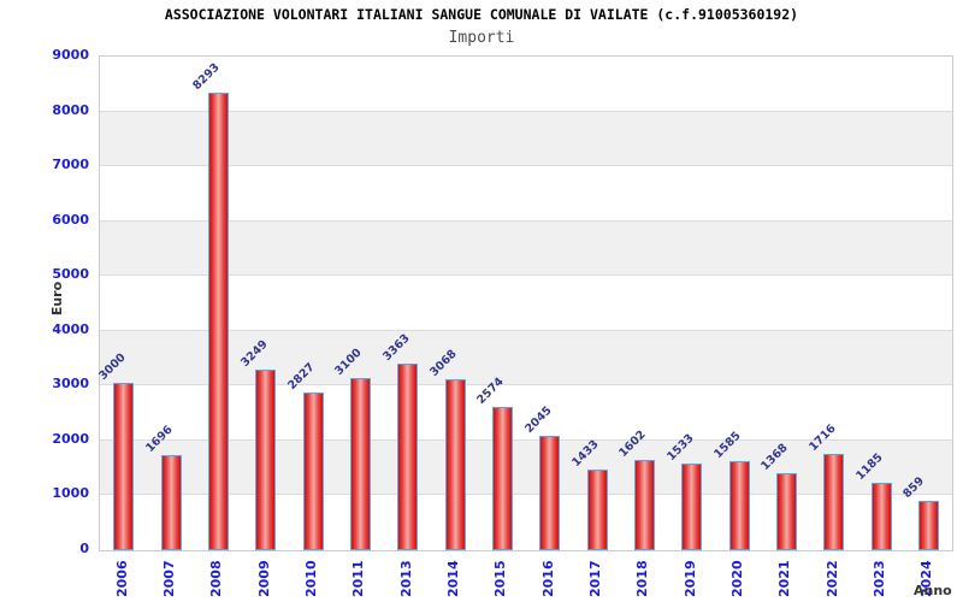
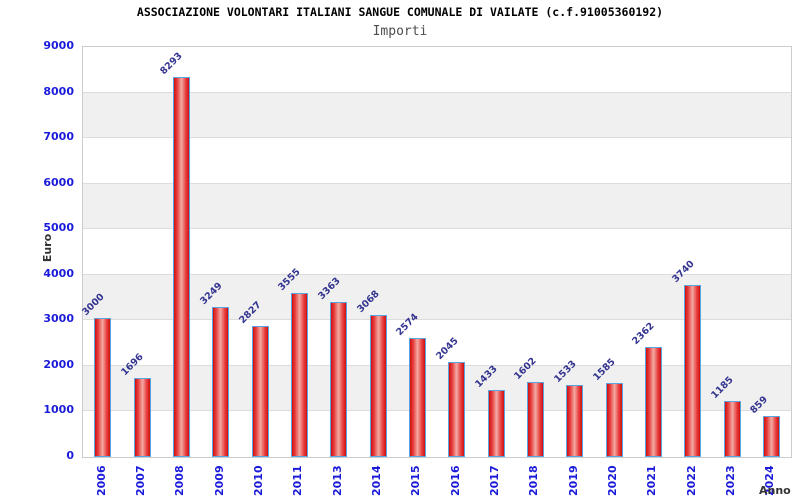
2011: 3100 -> 3555
2021: 1368 -> 2362
2022: 1716 -> 3740
